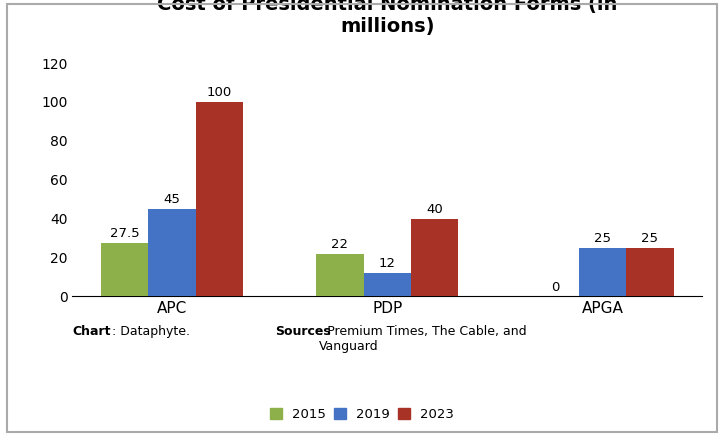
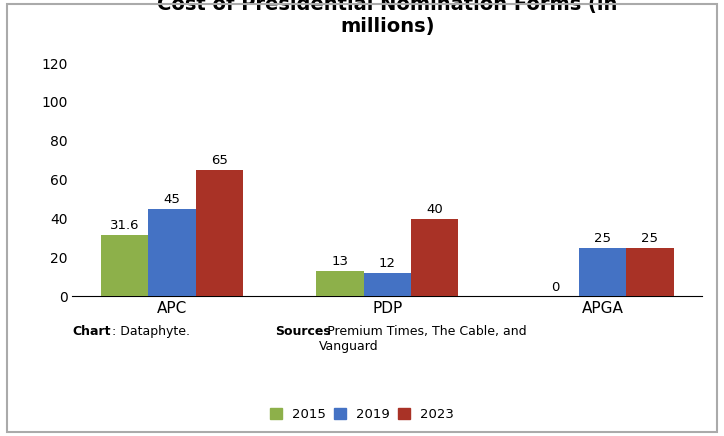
2015/APC: 27.5 -> 31.6
2023/APC: 100 -> 65
2015/PDP: 22 -> 13
